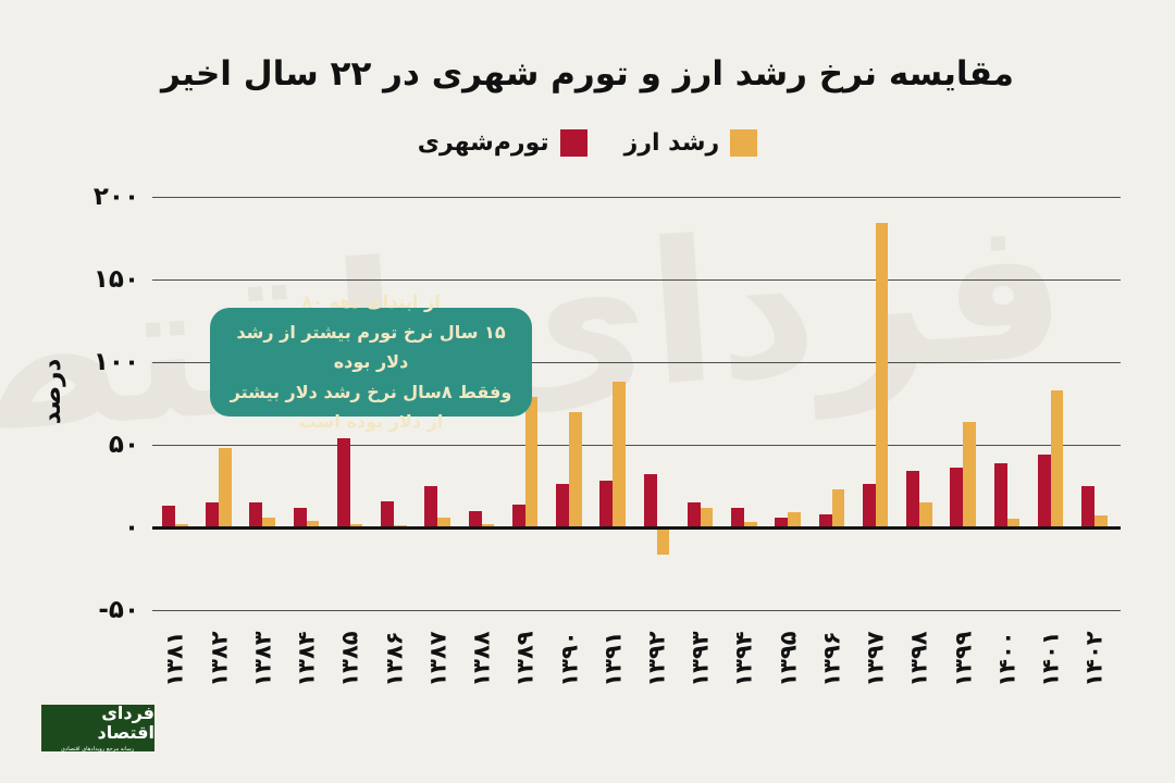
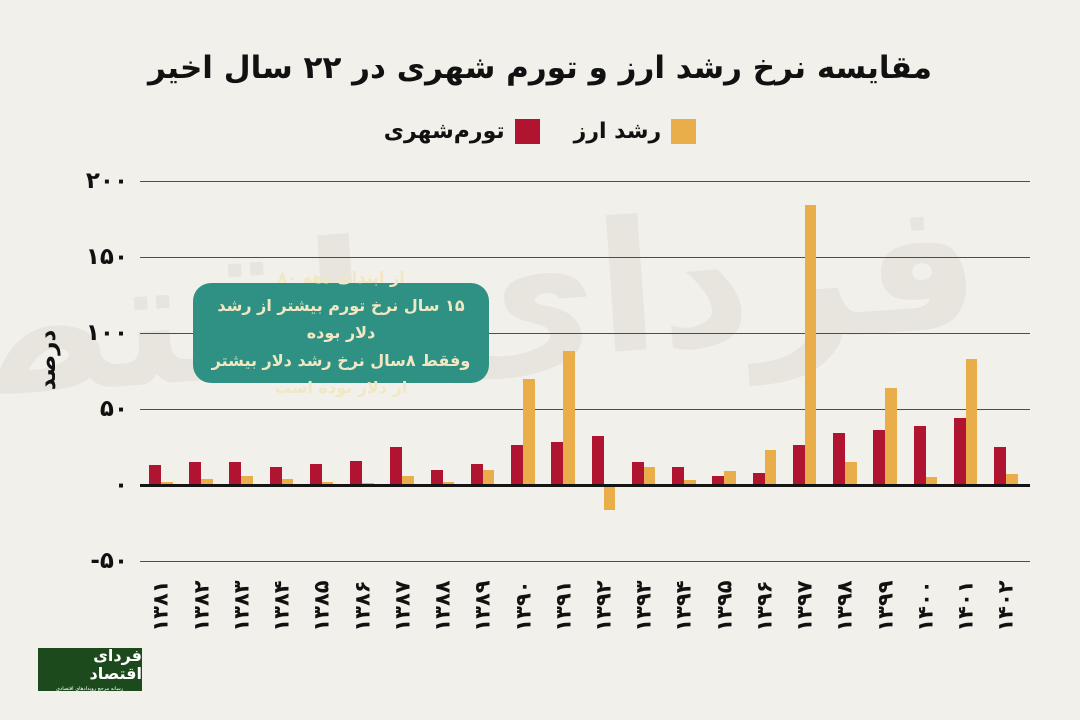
رشد ارز/۱۳۸۲: 48 -> 4
تورم‌شهری/۱۳۸۵: 54 -> 14
رشد ارز/۱۳۸۹: 79 -> 10
